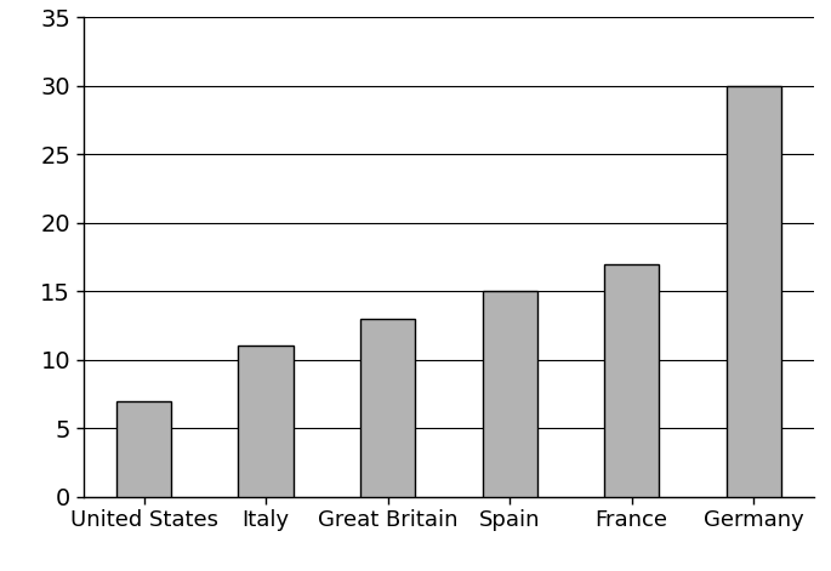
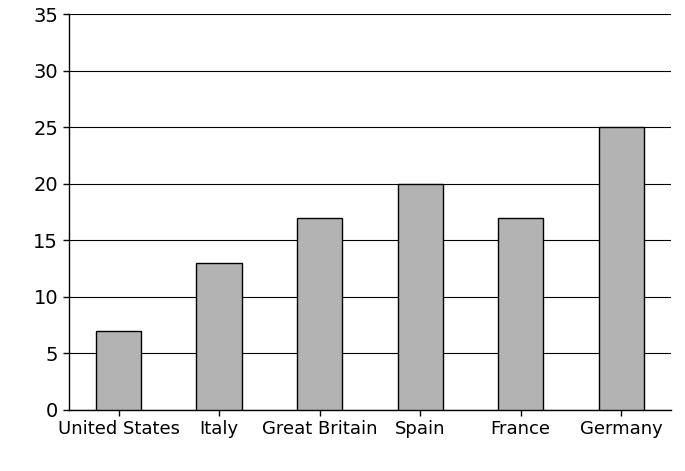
Italy: 11 -> 13
Great Britain: 13 -> 17
Spain: 15 -> 20
Germany: 30 -> 25
